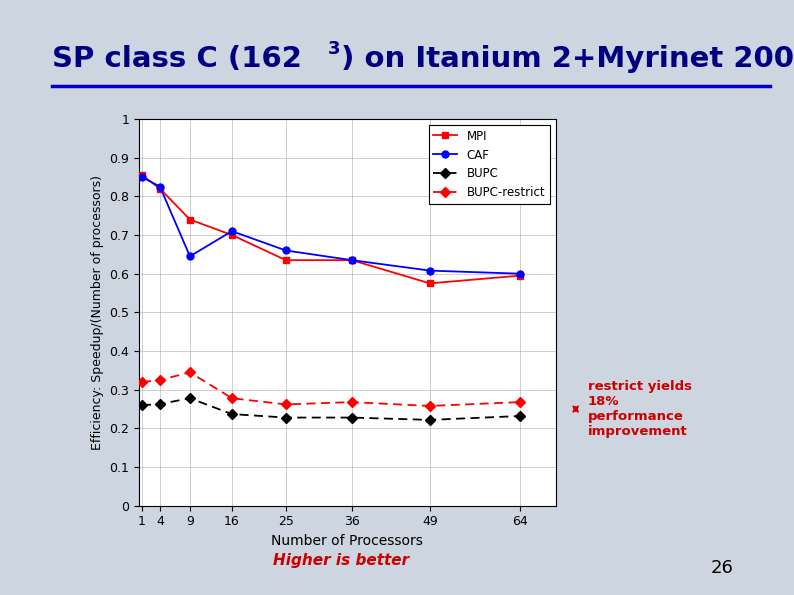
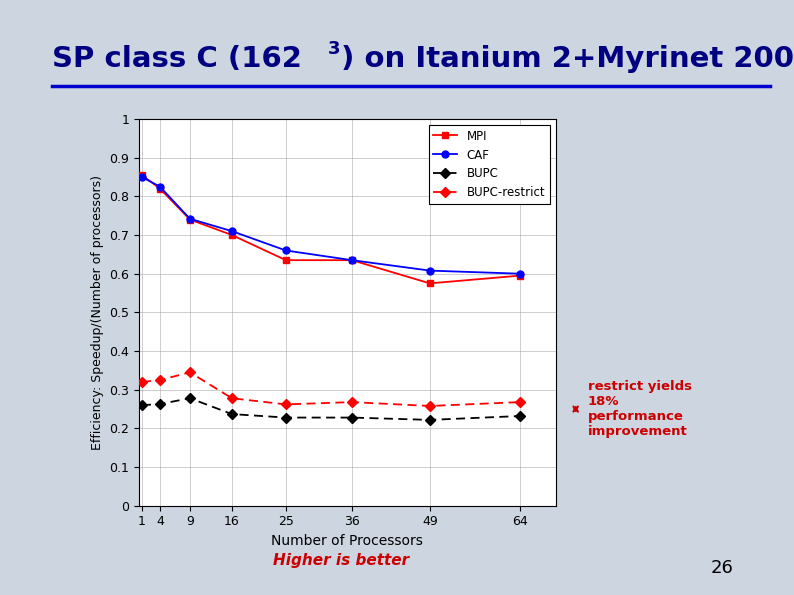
CAF/9: 0.645 -> 0.742
